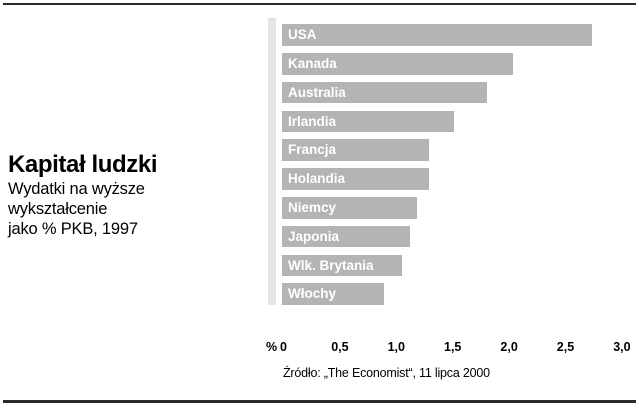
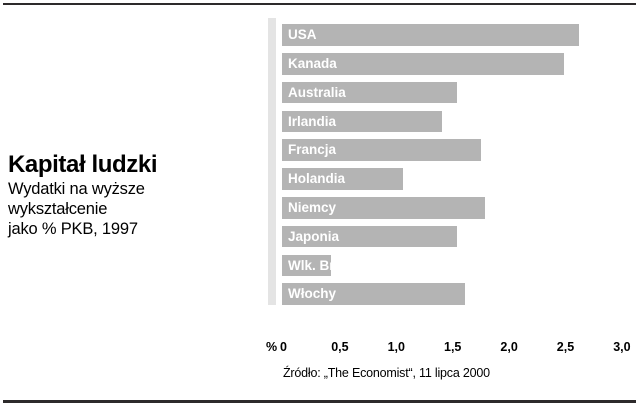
USA: 2,75 -> 2,63
Kanada: 2,05 -> 2,50
Australia: 1,82 -> 1,55
Irlandia: 1,52 -> 1,42
Francja: 1,30 -> 1,76
Holandia: 1,30 -> 1,07
Niemcy: 1,20 -> 1,80
Japonia: 1,13 -> 1,55
Wlk. Brytania: 1,06 -> 0,43
Włochy: 0,90 -> 1,62
